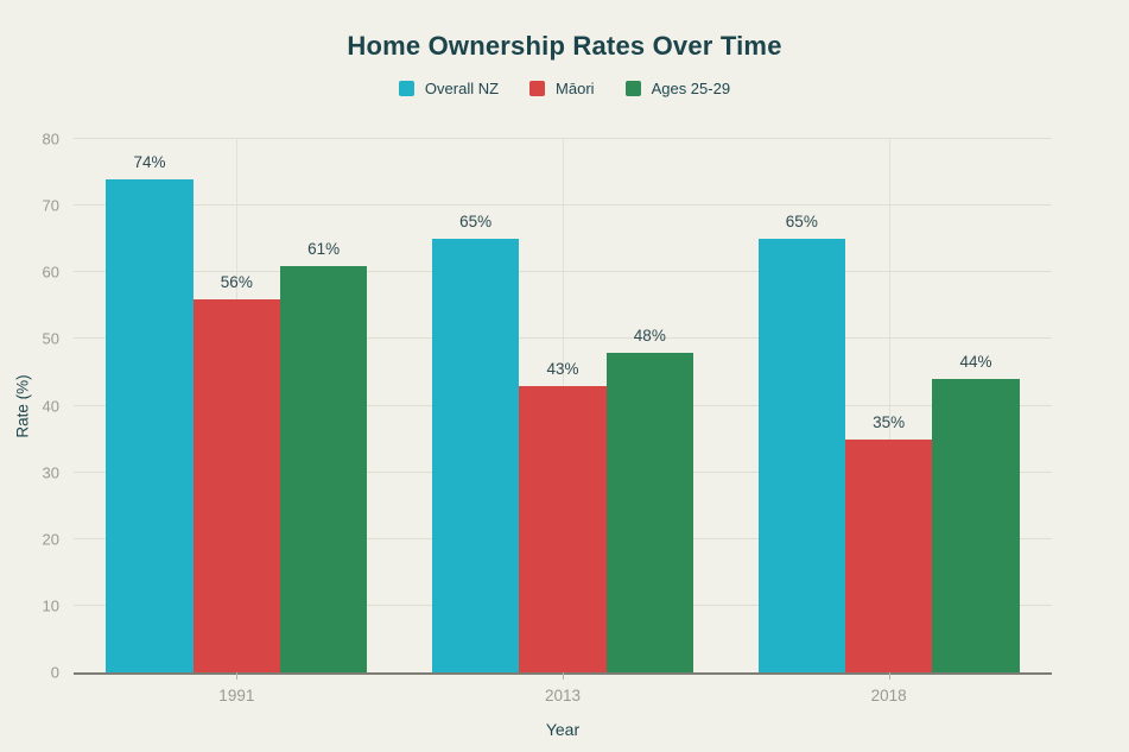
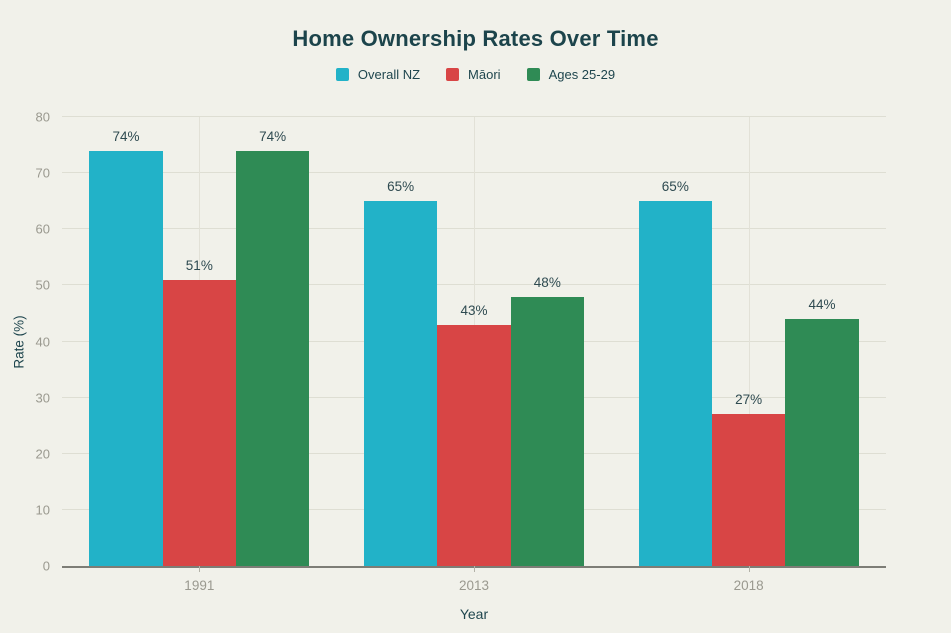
Māori/1991: 56% -> 51%
Ages 25-29/1991: 61% -> 74%
Māori/2018: 35% -> 27%
